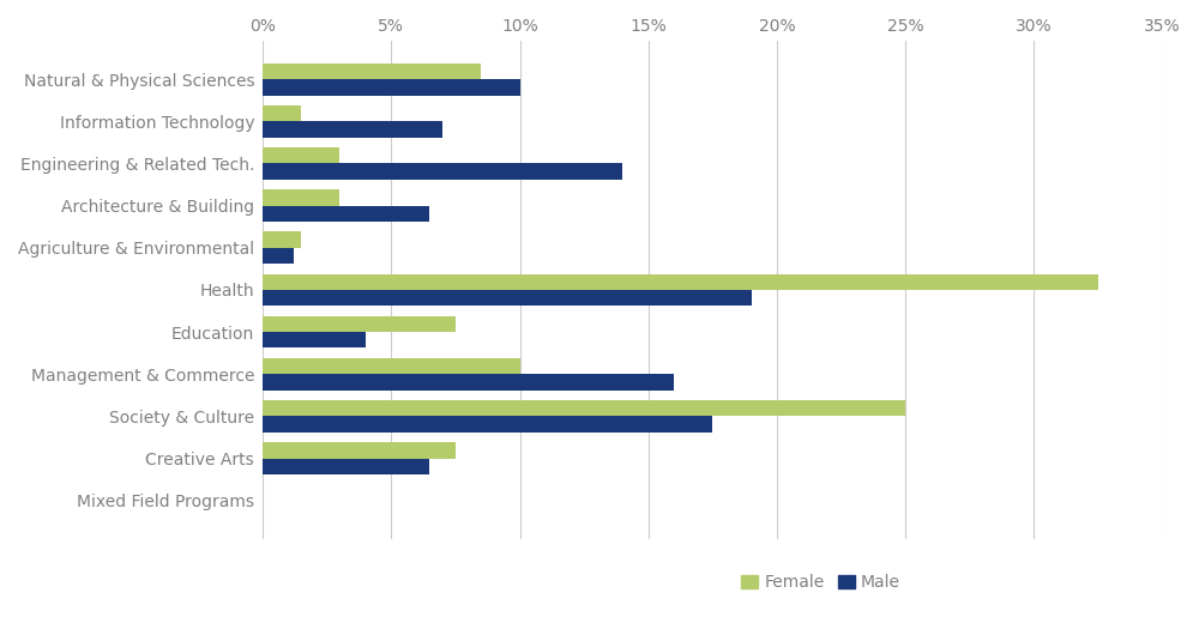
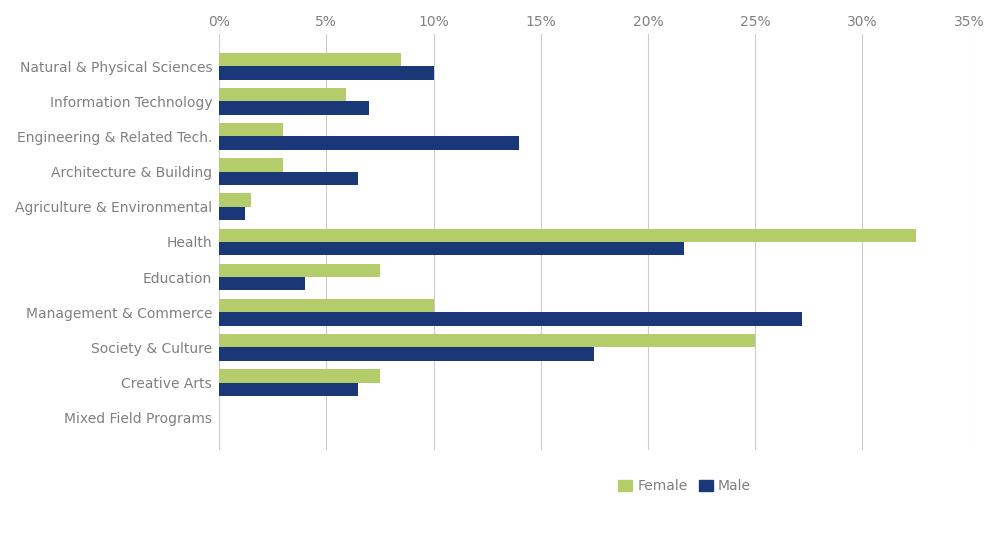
Female/Information Technology: 1.5% -> 5.9%
Male/Health: 19.0% -> 21.7%
Male/Management & Commerce: 16.0% -> 27.2%
